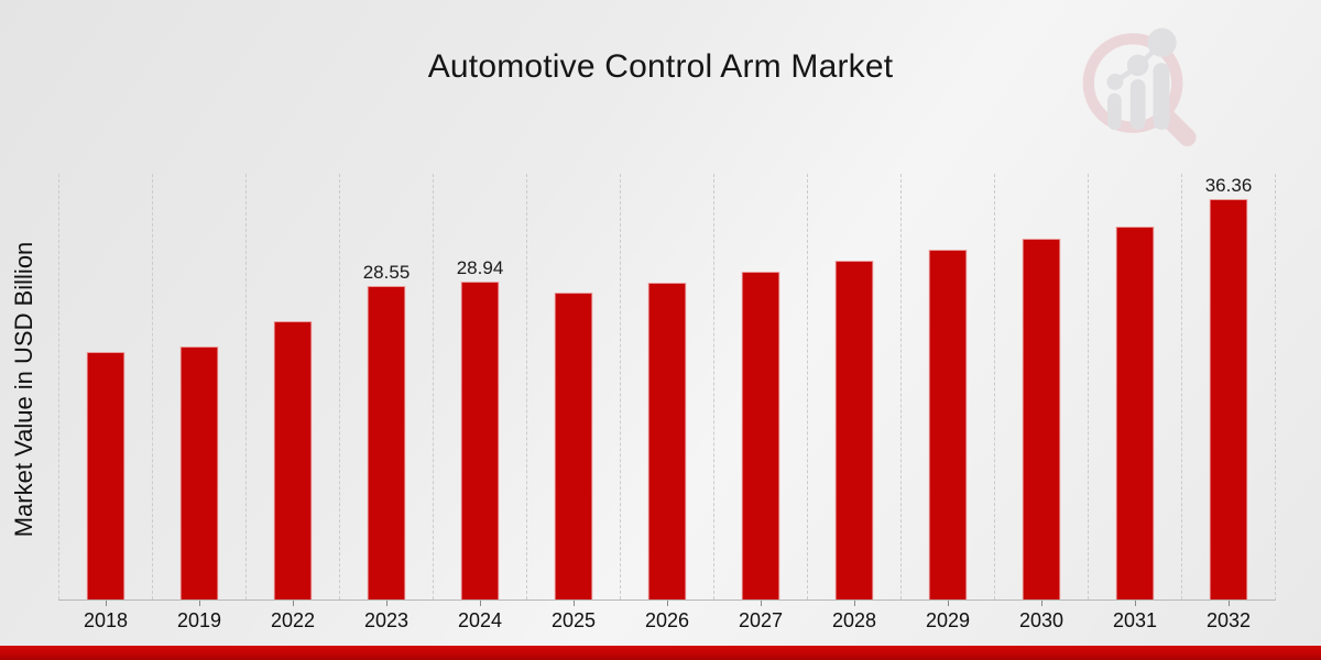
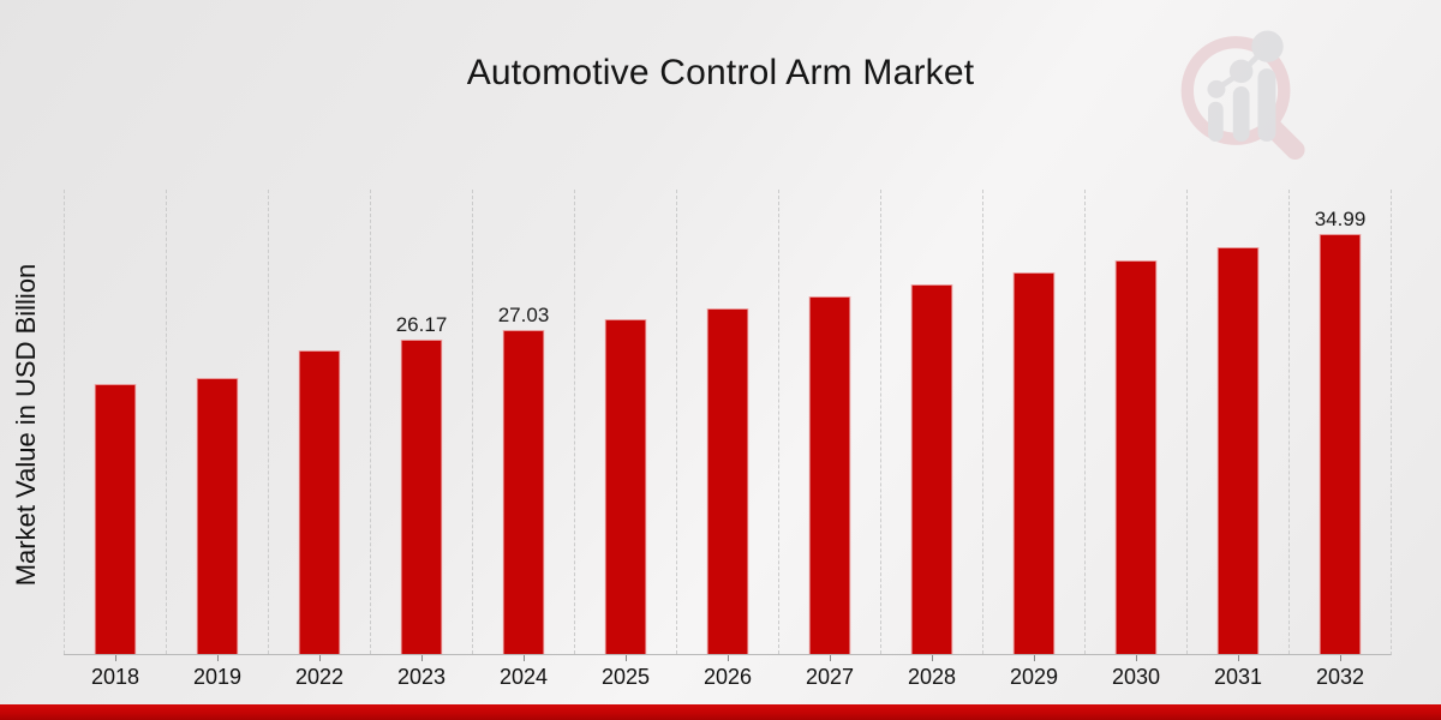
2023: 28.55 -> 26.17
2024: 28.94 -> 27.03
2032: 36.36 -> 34.99
